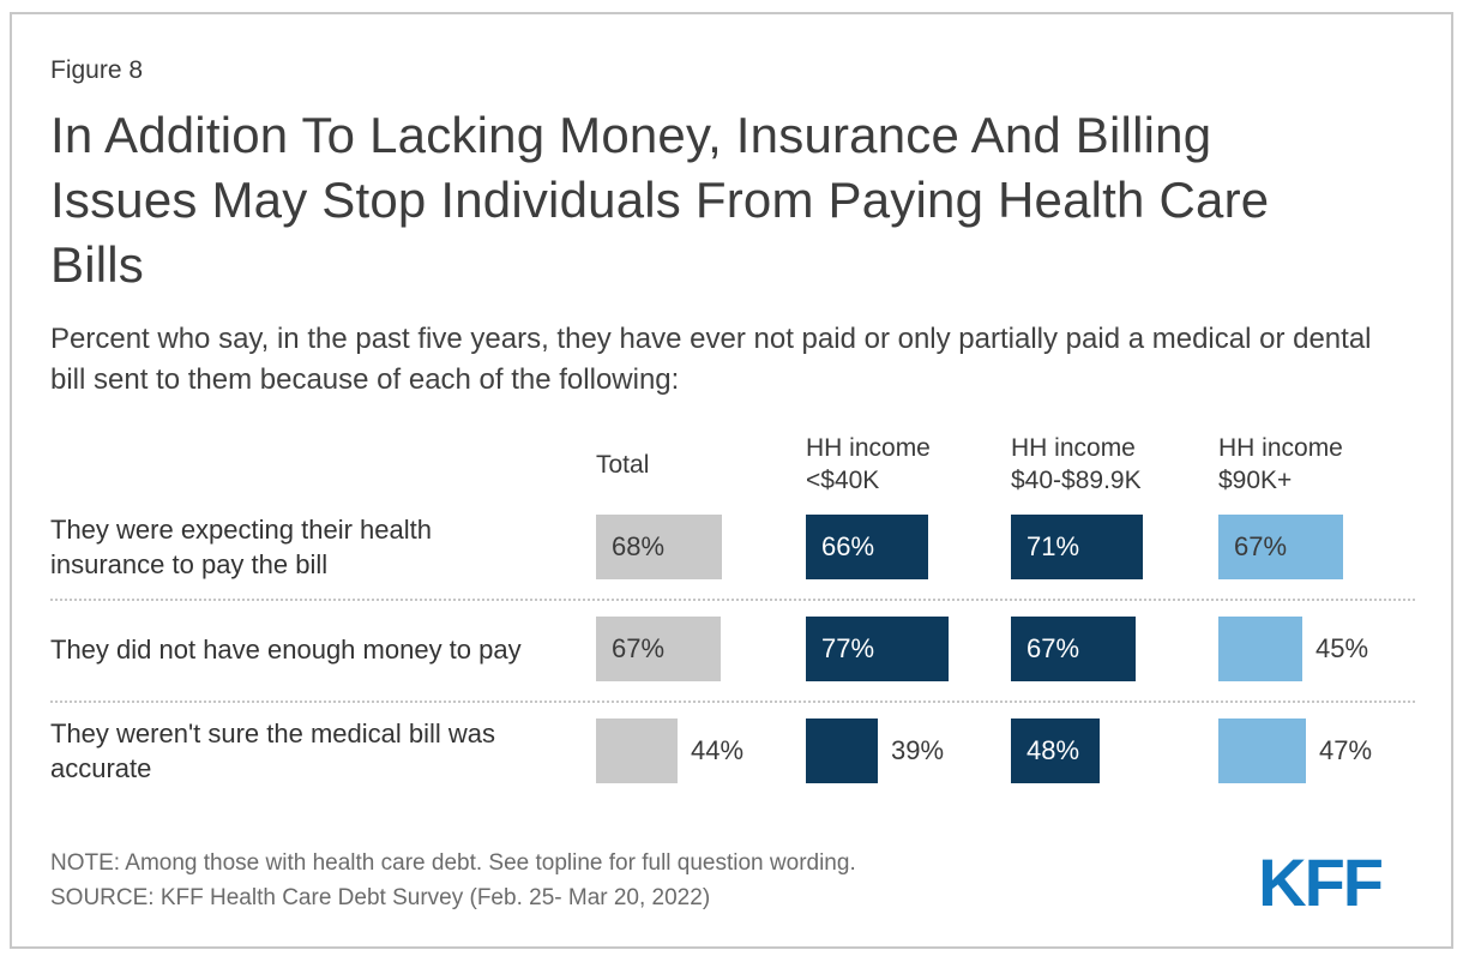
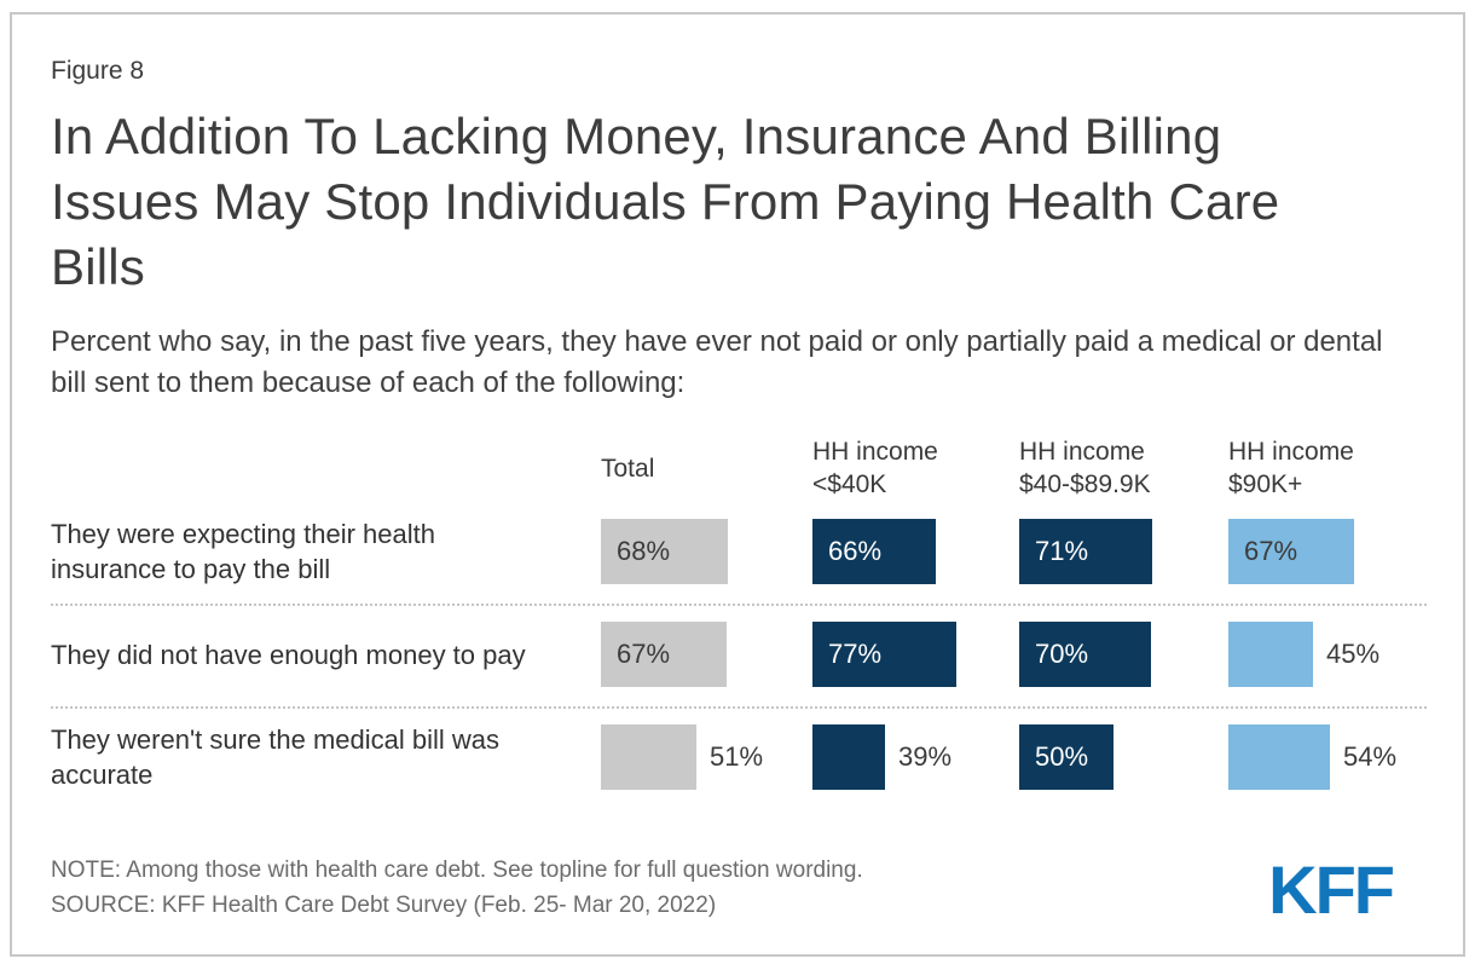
HH income $40-$89.9K/They did not have enough money to pay: 67% -> 70%
Total/They weren't sure the medical bill was accurate: 44% -> 51%
HH income $40-$89.9K/They weren't sure the medical bill was accurate: 48% -> 50%
HH income $90K+/They weren't sure the medical bill was accurate: 47% -> 54%
